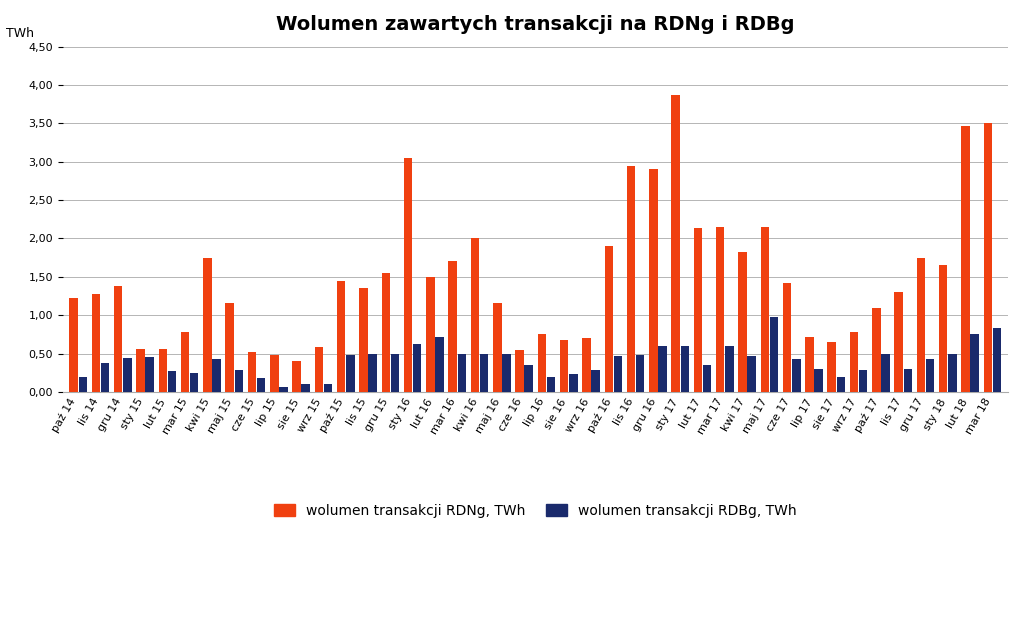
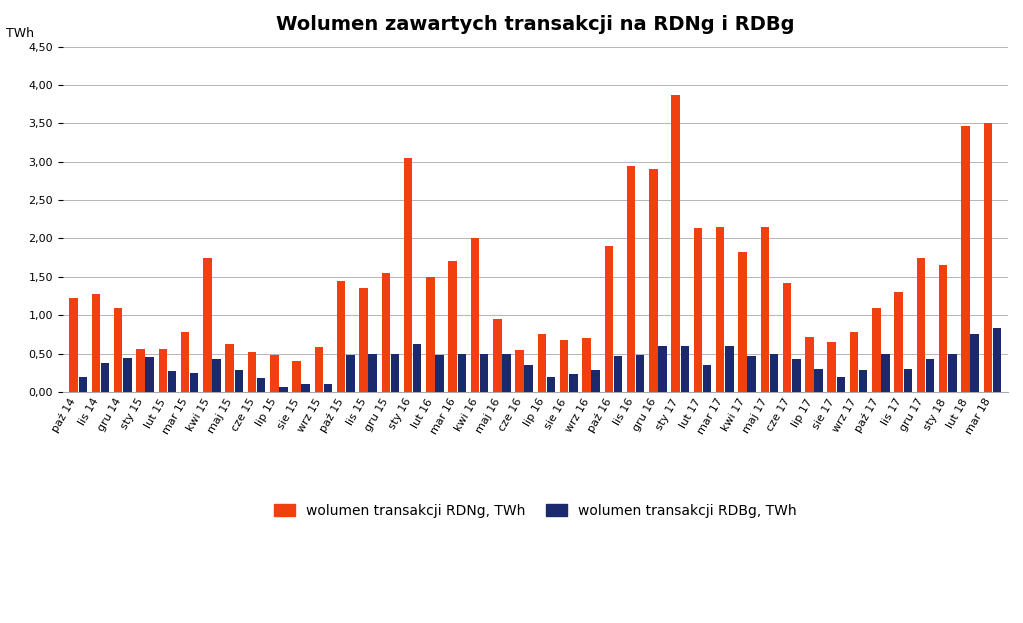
wolumen transakcji RDNg, TWh/gru 14: 1,38 -> 1,10
wolumen transakcji RDNg, TWh/maj 15: 1,16 -> 0,62
wolumen transakcji RDBg, TWh/lut 16: 0,72 -> 0,48
wolumen transakcji RDNg, TWh/maj 16: 1,16 -> 0,95
wolumen transakcji RDBg, TWh/maj 17: 0,98 -> 0,50
